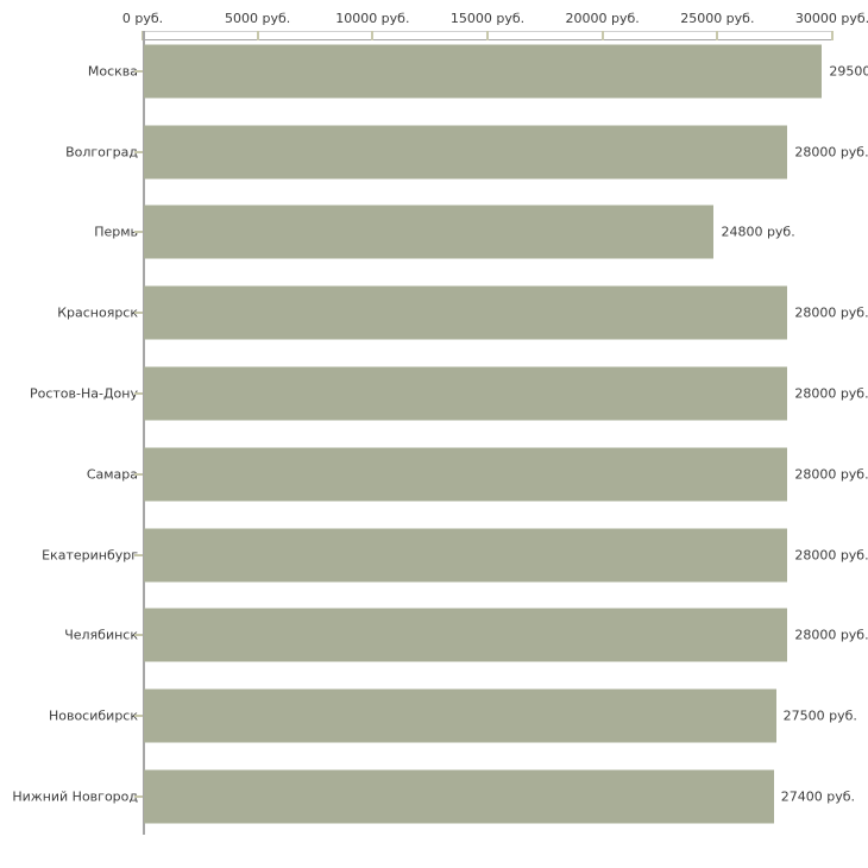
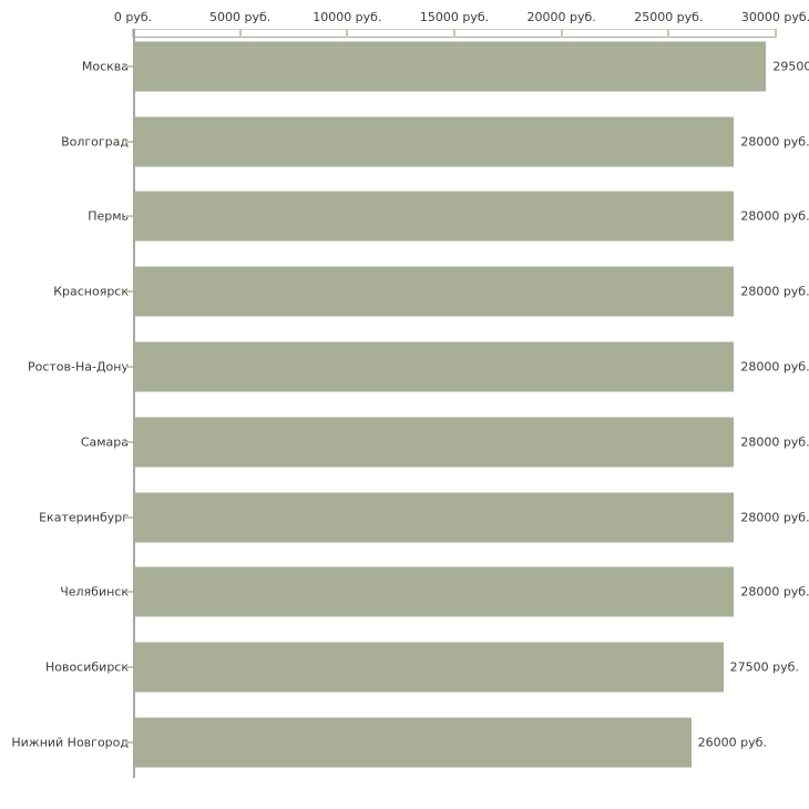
Пермь: 24800 -> 28000
Нижний Новгород: 27400 -> 26000
